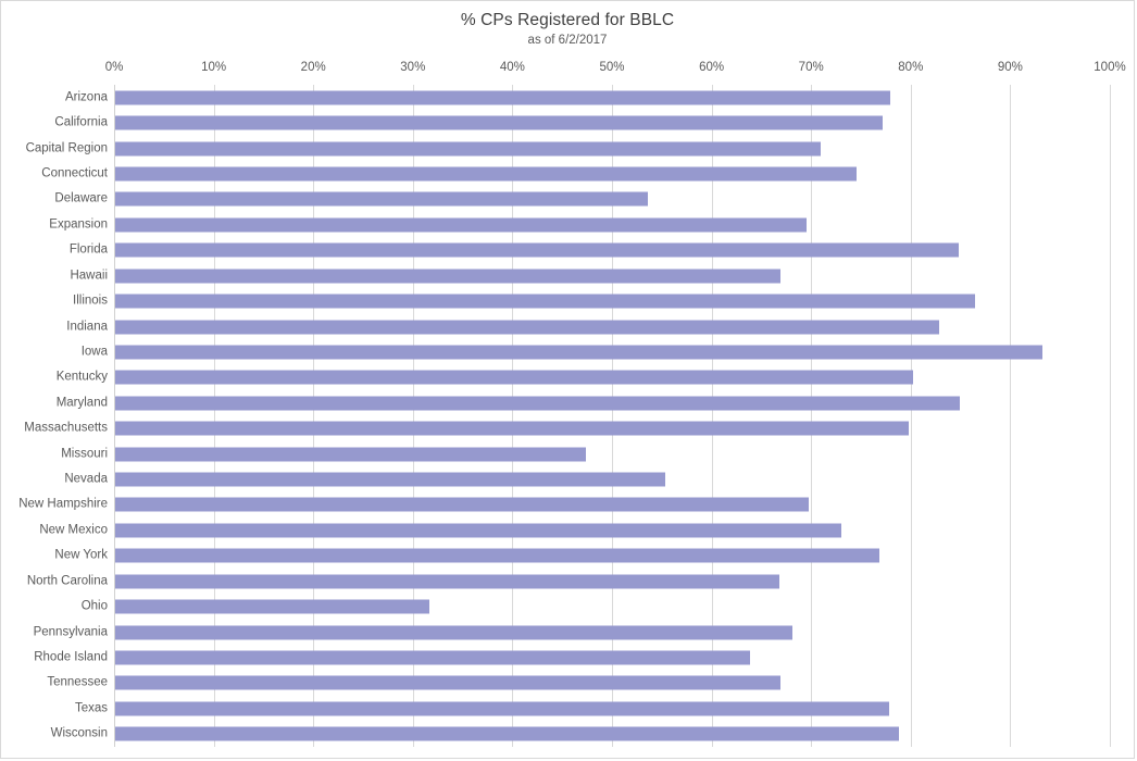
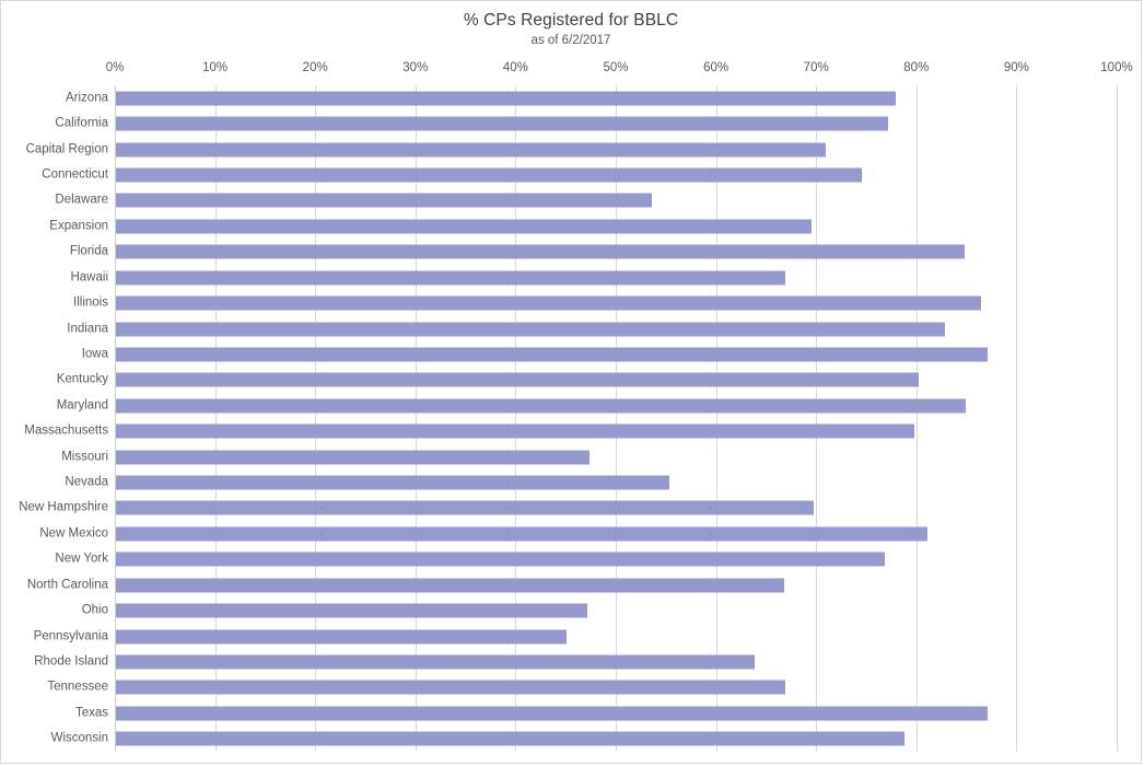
Iowa: 93% -> 87%
New Mexico: 73% -> 81%
Ohio: 32% -> 47%
Pennsylvania: 68% -> 45%
Texas: 78% -> 87%
